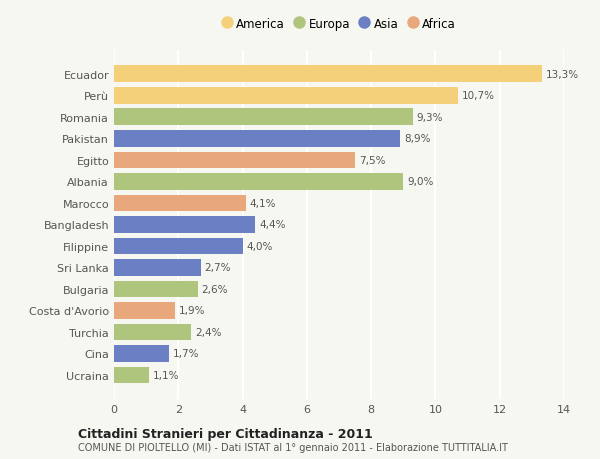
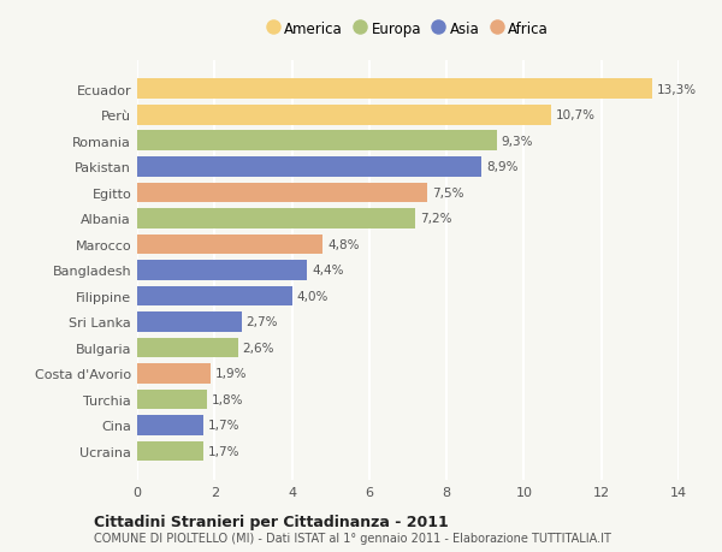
Albania: 9,0% -> 7,2%
Marocco: 4,1% -> 4,8%
Turchia: 2,4% -> 1,8%
Ucraina: 1,1% -> 1,7%
